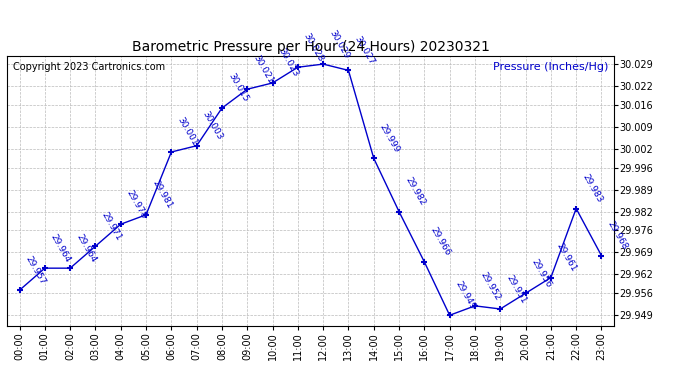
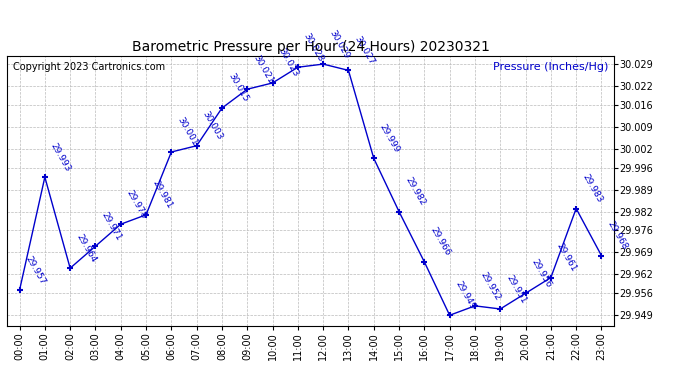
01:00: 29.964 -> 29.993
